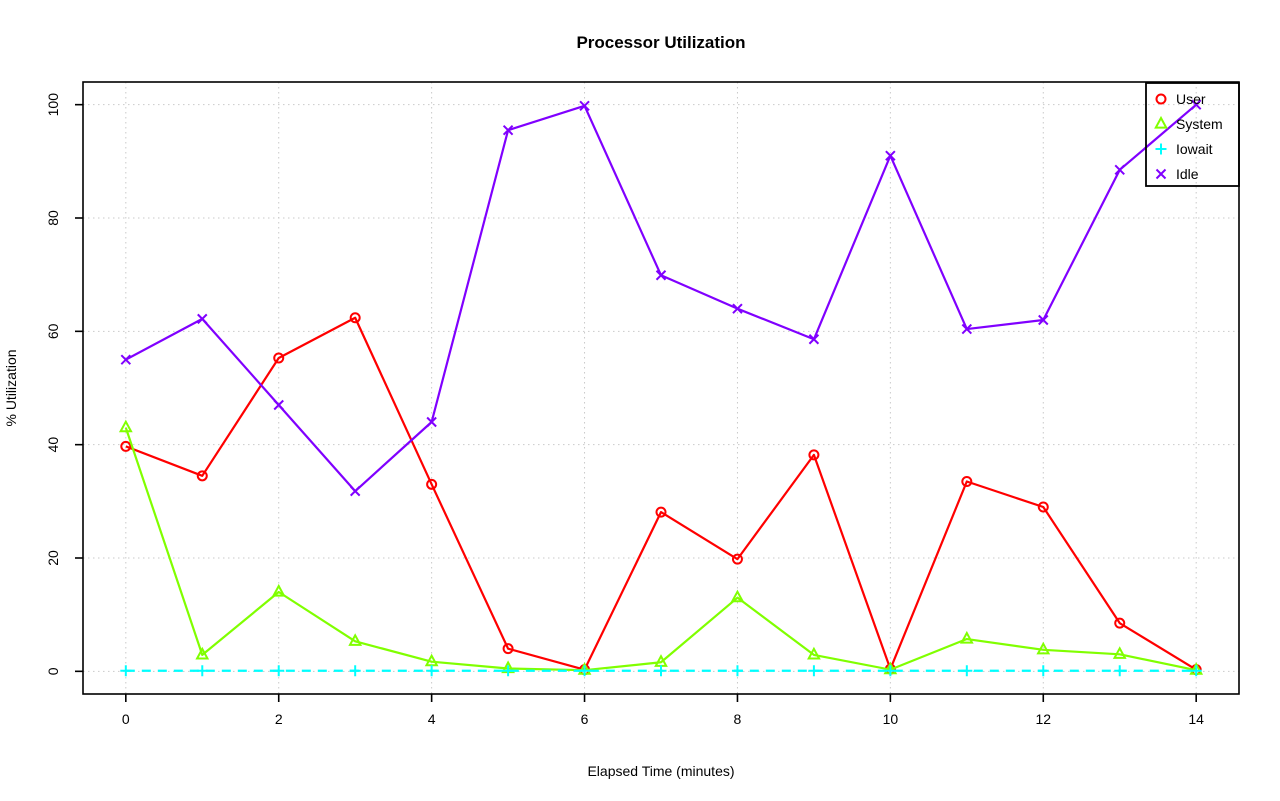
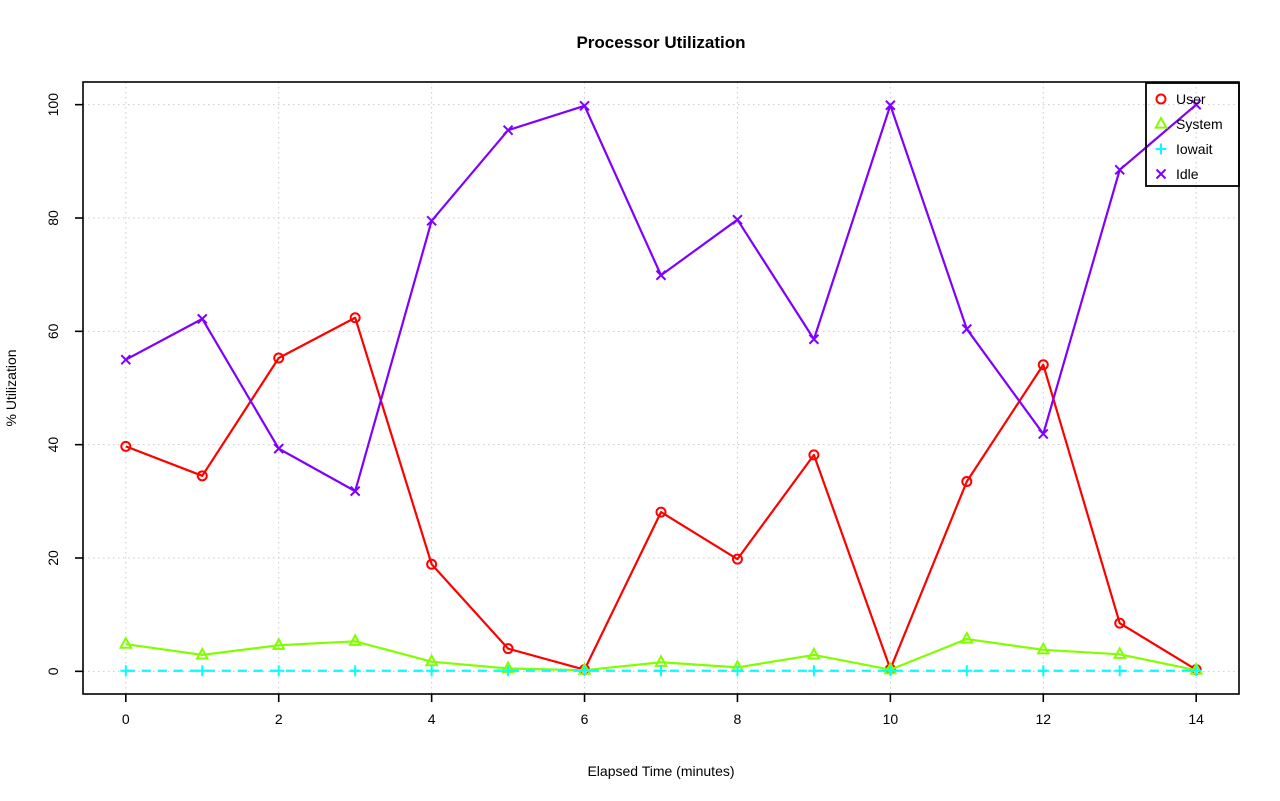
System/0: 43 -> 5
System/2: 14 -> 5
Idle/2: 47 -> 39
User/4: 33 -> 19
Idle/4: 44 -> 80
System/8: 13 -> 1
Idle/8: 64 -> 80
Idle/10: 91 -> 100
User/12: 29 -> 54
Idle/12: 62 -> 42
